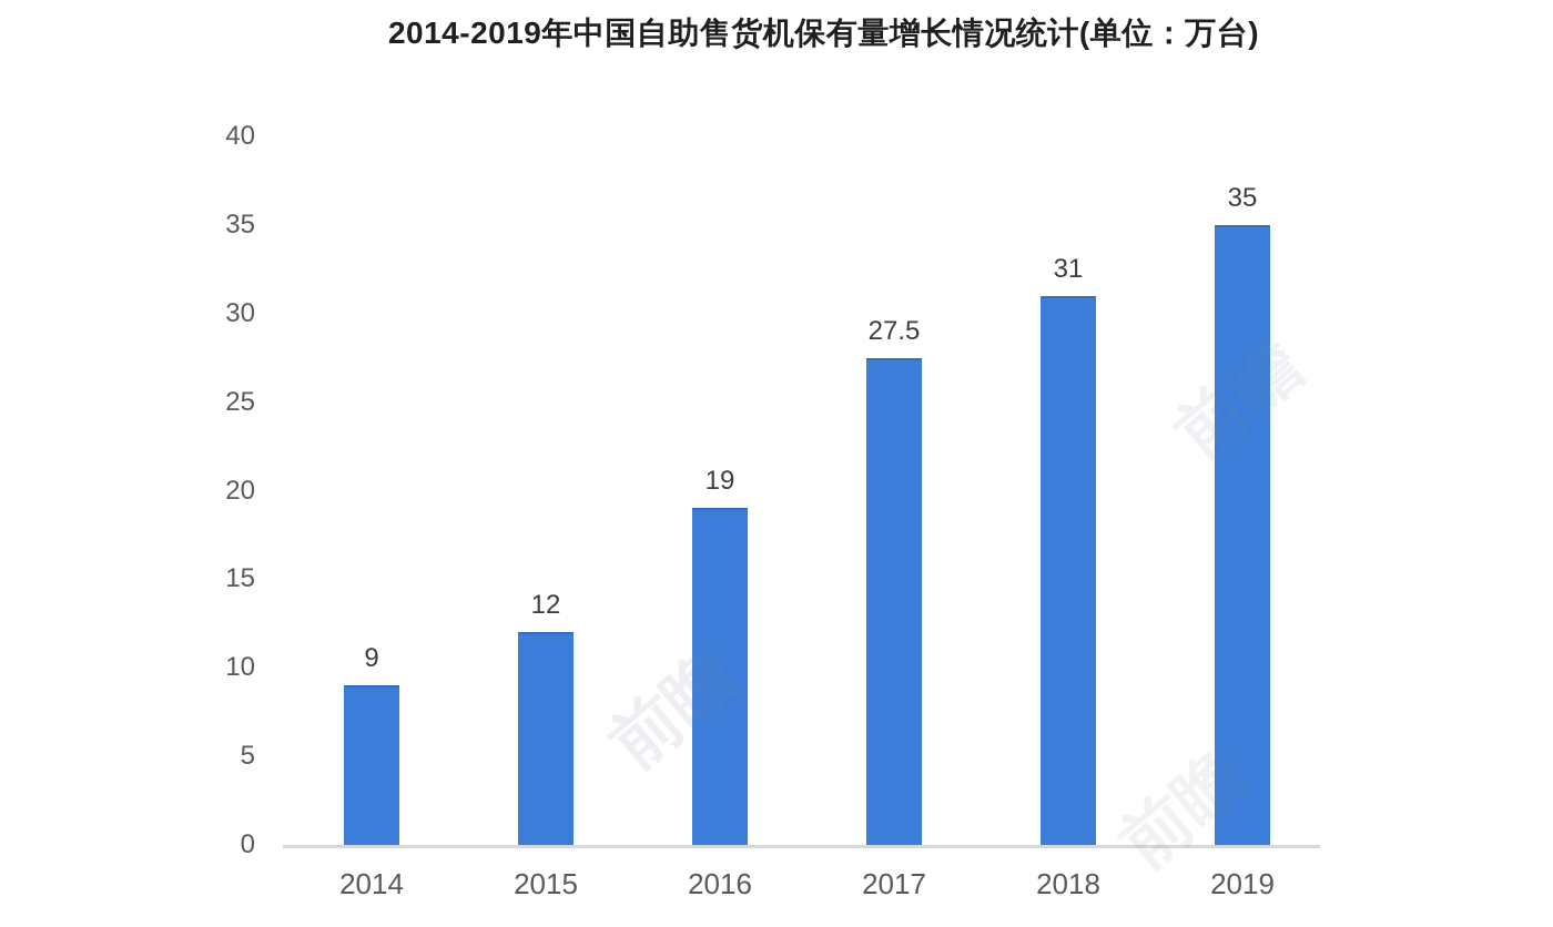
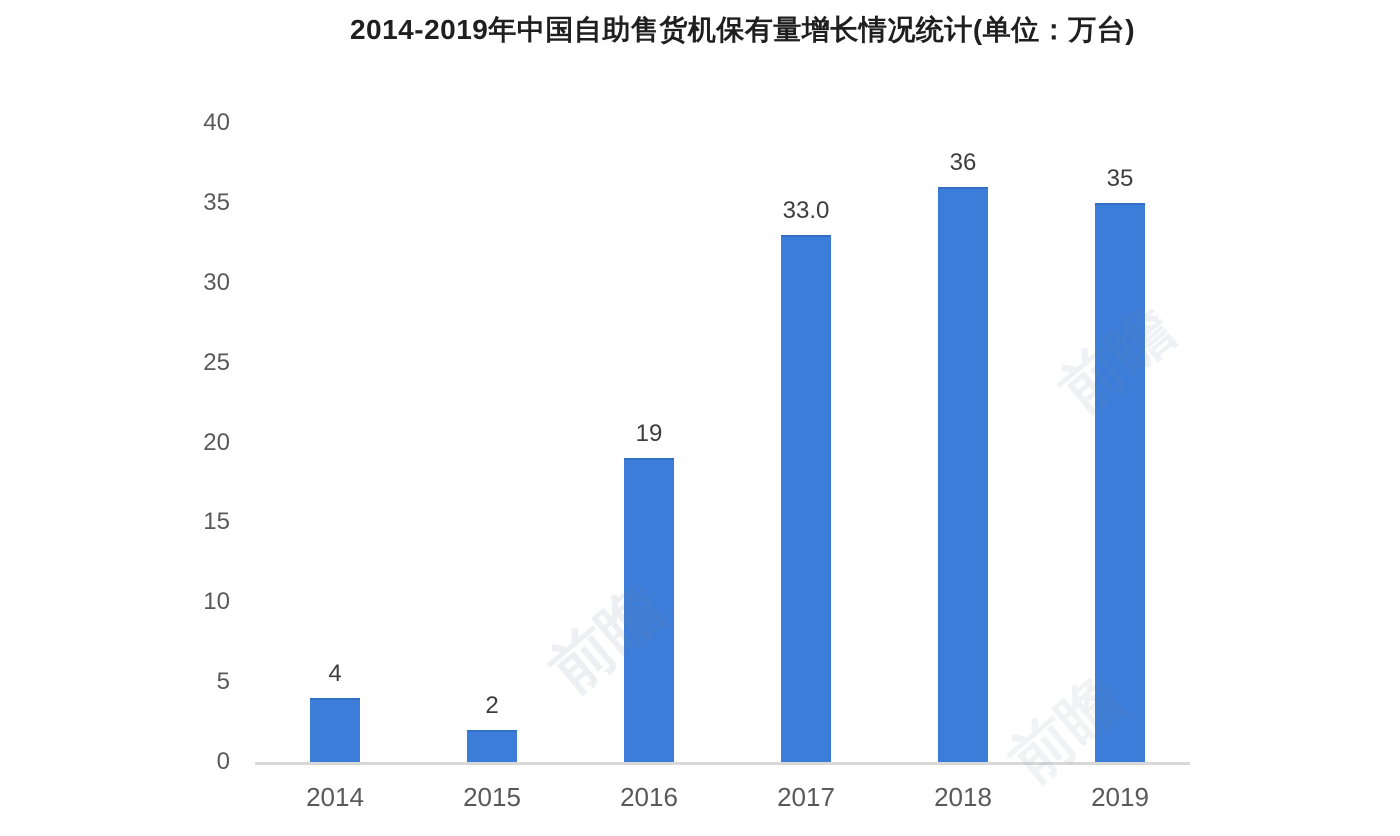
2014: 9 -> 4
2015: 12 -> 2
2017: 27.5 -> 33.0
2018: 31 -> 36
